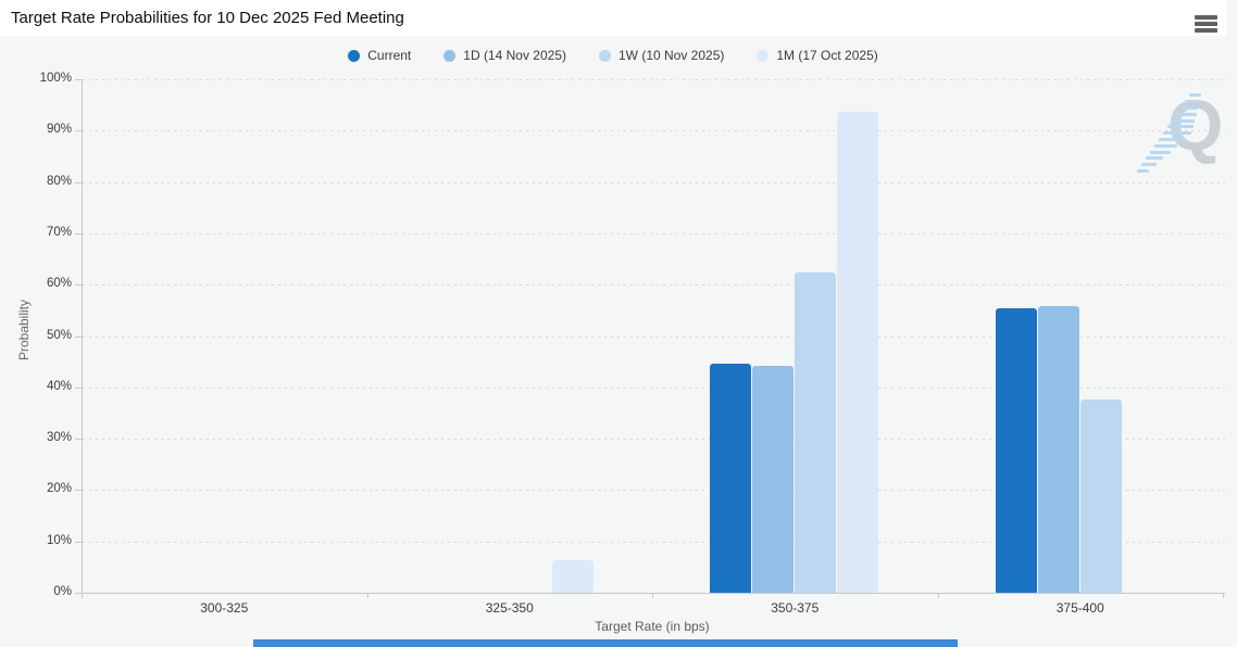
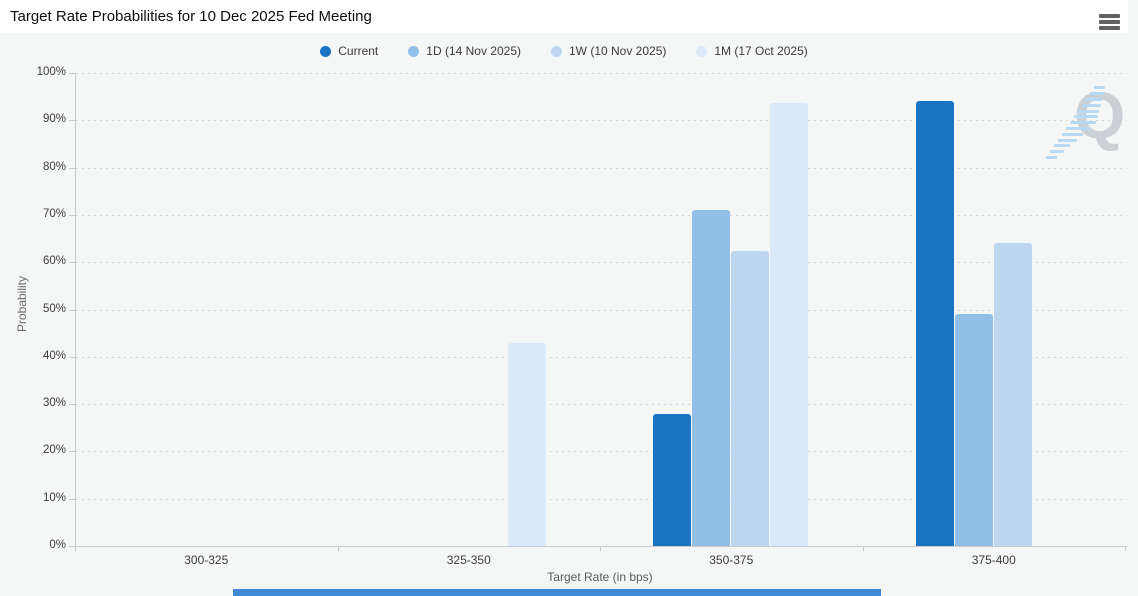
1M (17 Oct 2025)/325-350: 6% -> 43%
Current/350-375: 45% -> 28%
1D (14 Nov 2025)/350-375: 44% -> 71%
Current/375-400: 55% -> 94%
1D (14 Nov 2025)/375-400: 56% -> 49%
1W (10 Nov 2025)/375-400: 38% -> 64%
